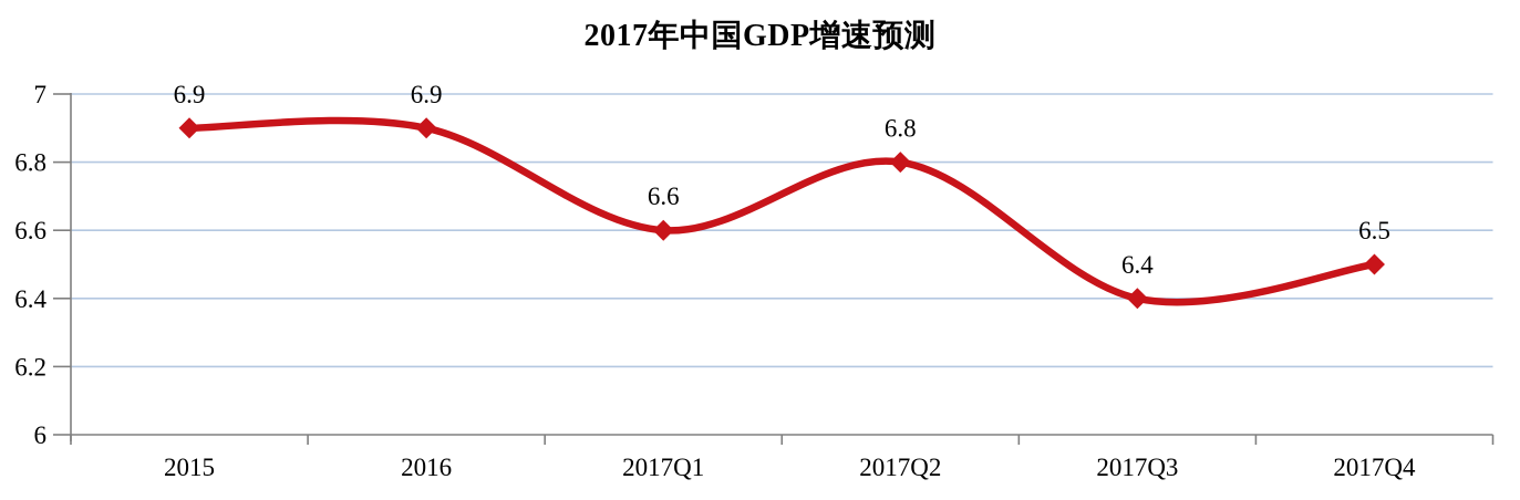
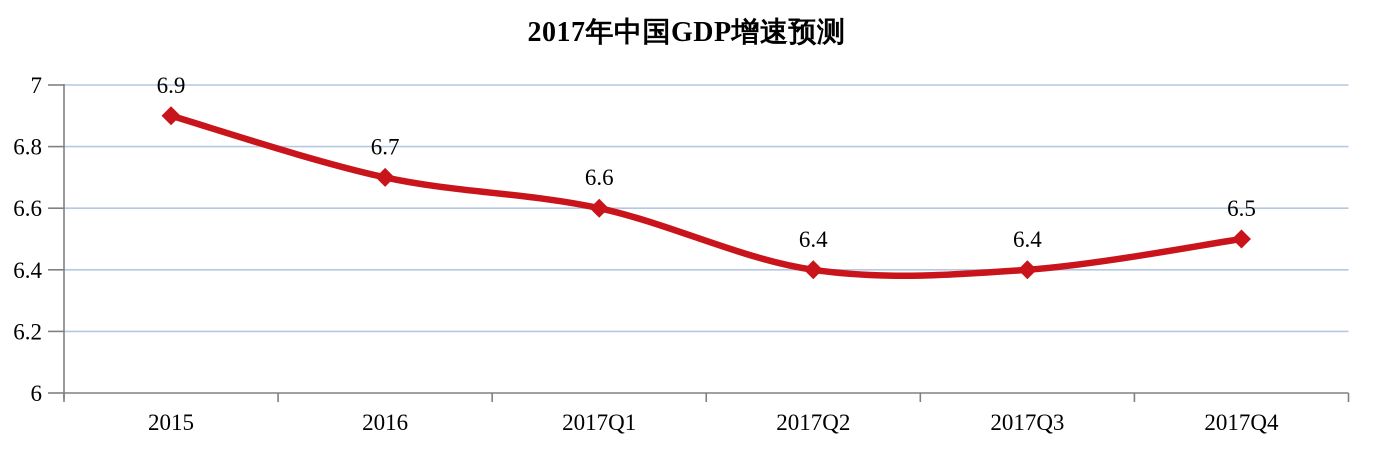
2016: 6.9 -> 6.7
2017Q2: 6.8 -> 6.4
